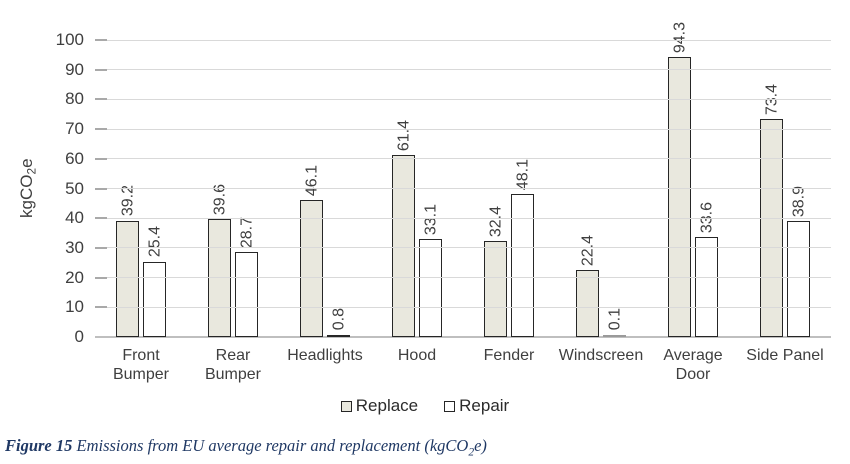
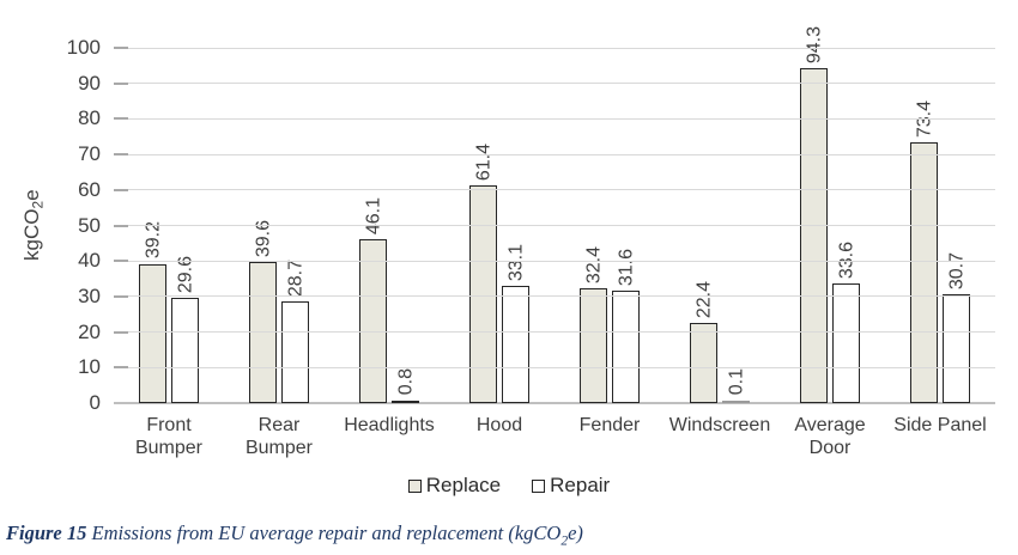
Repair/Front Bumper: 25.4 -> 29.6
Repair/Fender: 48.1 -> 31.6
Repair/Side Panel: 38.9 -> 30.7
